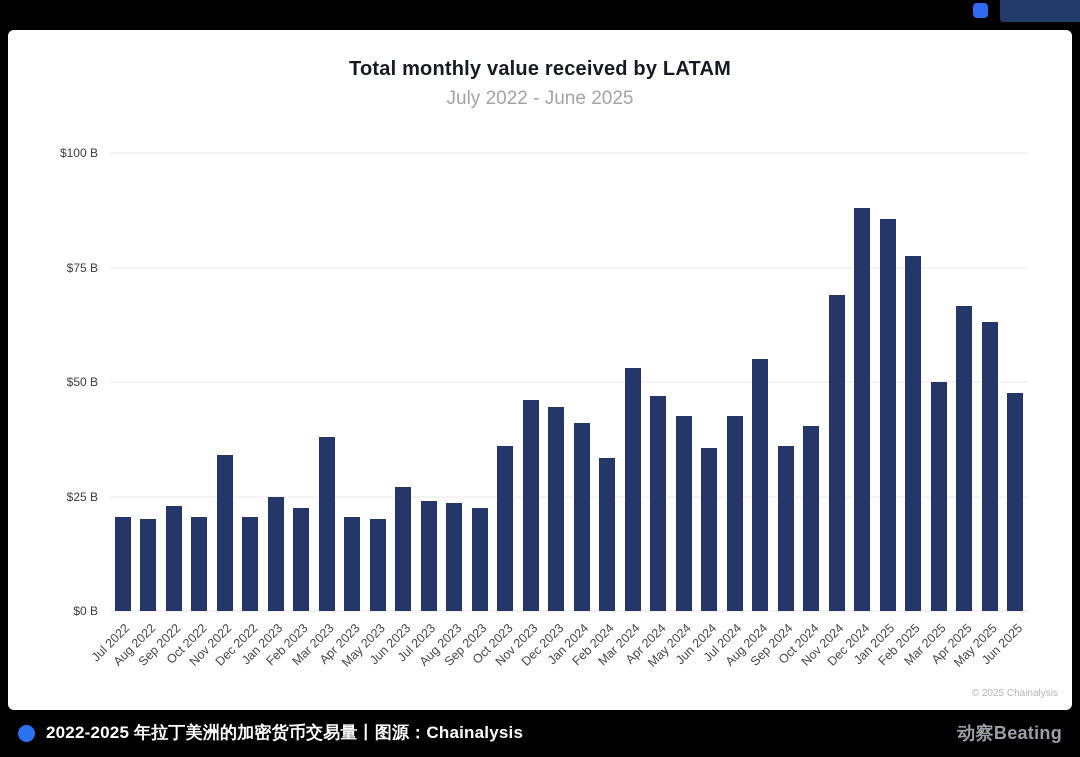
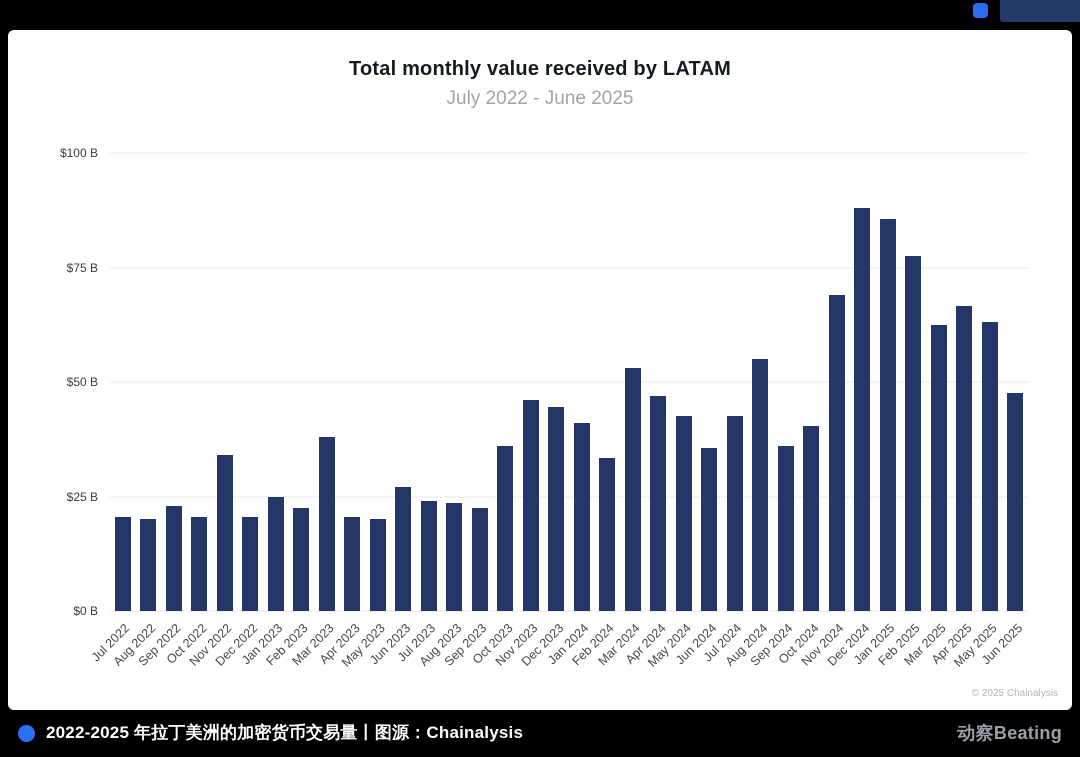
Mar 2025: $50B -> $62B
